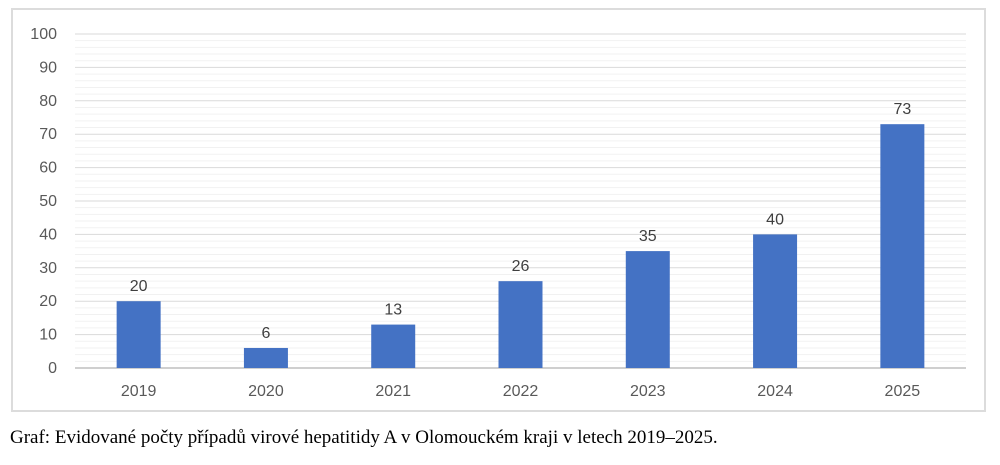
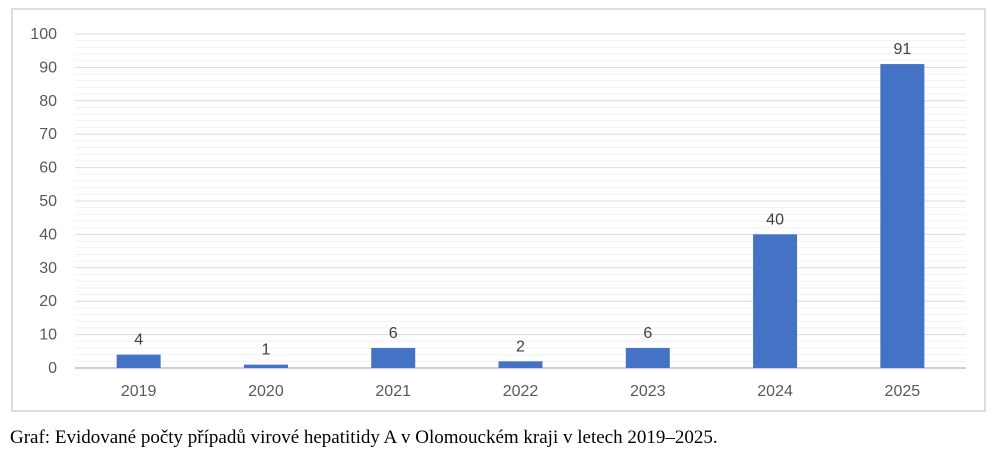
2019: 20 -> 4
2020: 6 -> 1
2021: 13 -> 6
2022: 26 -> 2
2023: 35 -> 6
2025: 73 -> 91
